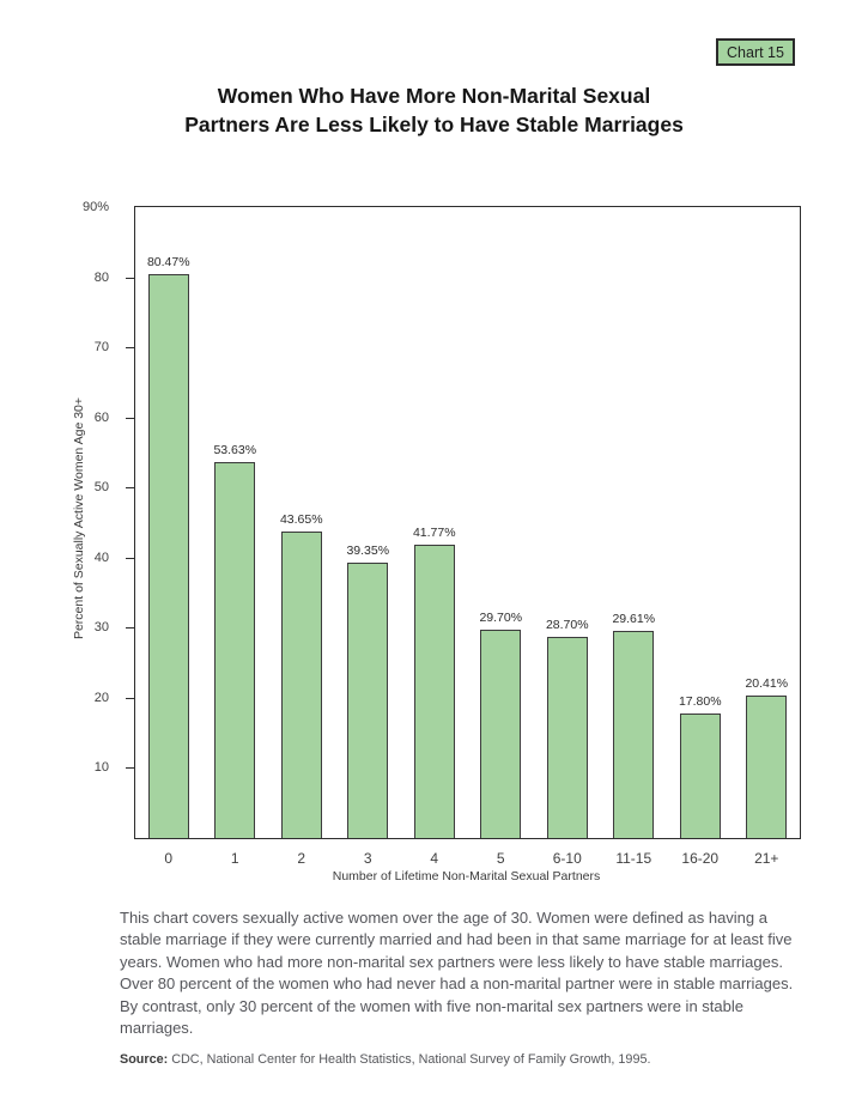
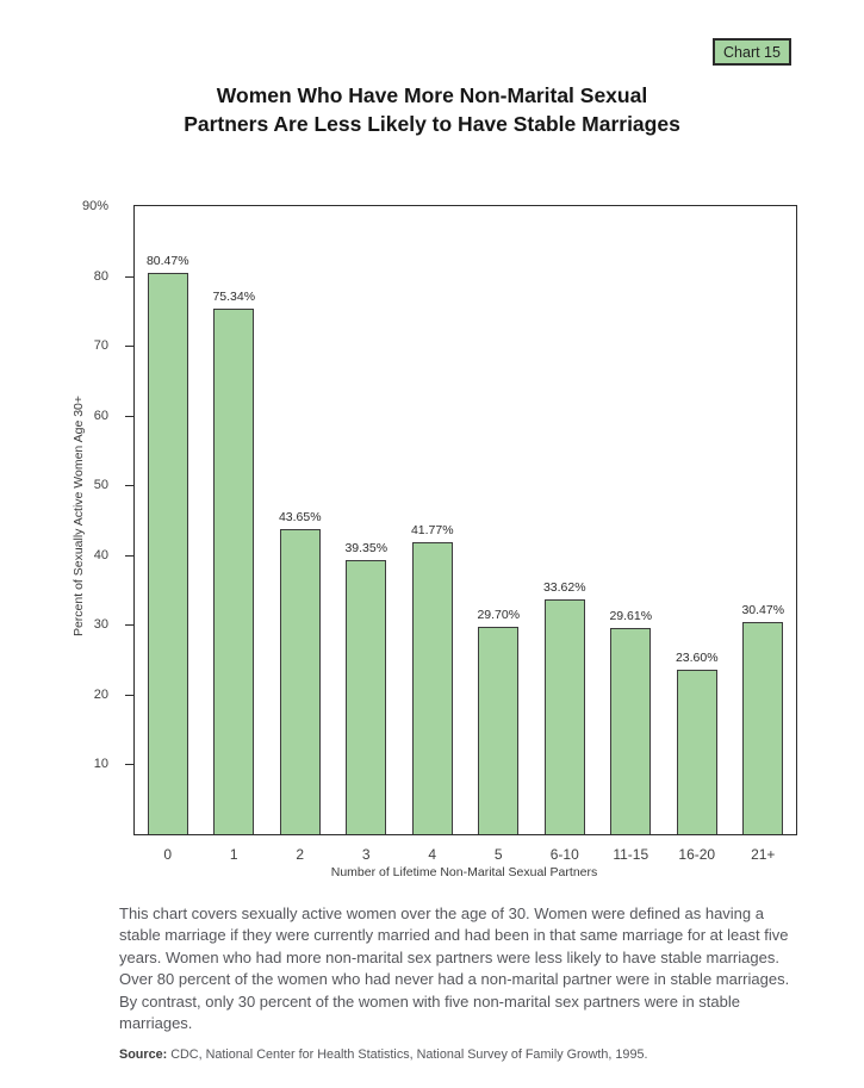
1: 53.63% -> 75.34%
6-10: 28.70% -> 33.62%
16-20: 17.80% -> 23.60%
21+: 20.41% -> 30.47%
